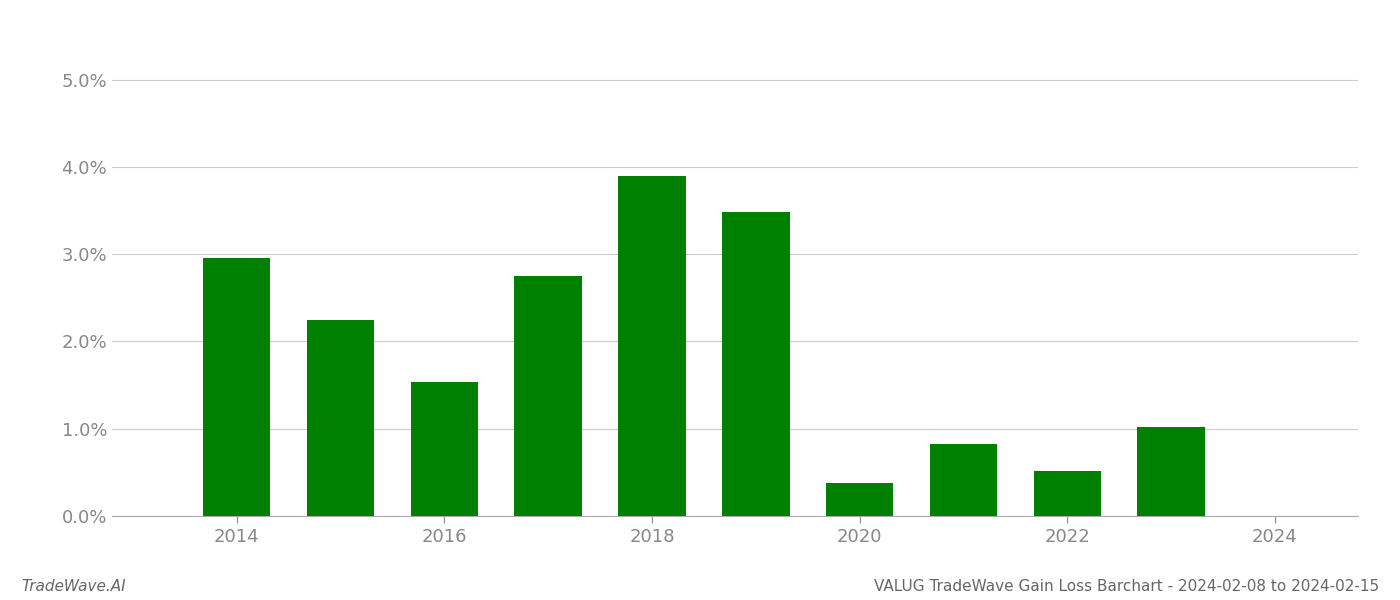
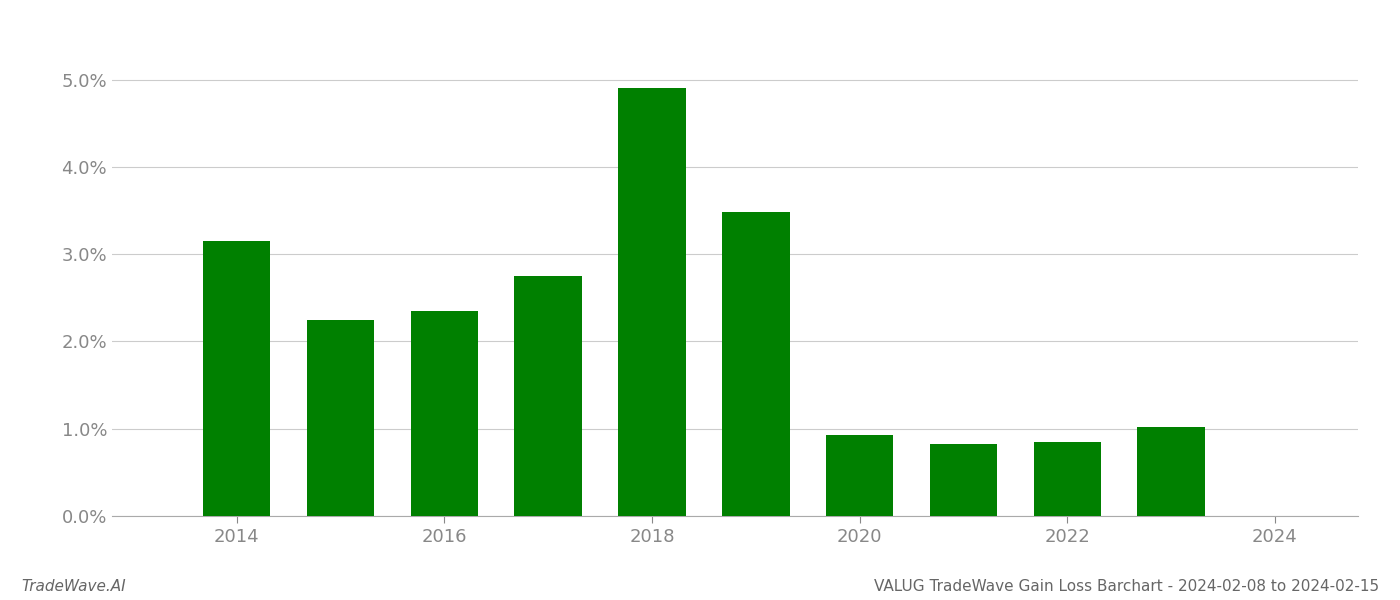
2014: 2.96% -> 3.15%
2016: 1.54% -> 2.35%
2018: 3.90% -> 4.90%
2020: 0.38% -> 0.93%
2022: 0.52% -> 0.85%
